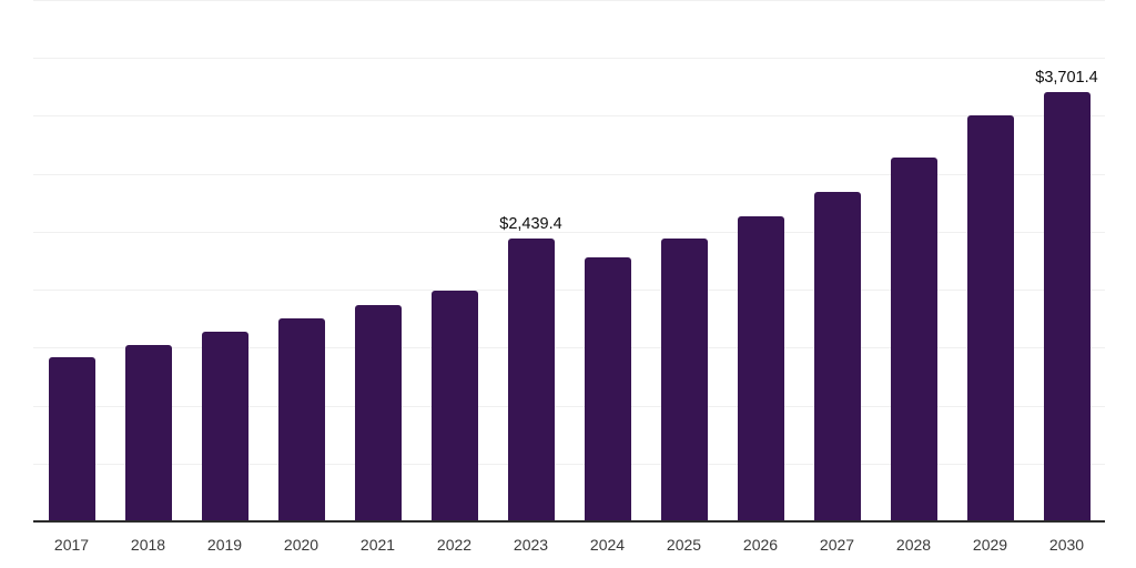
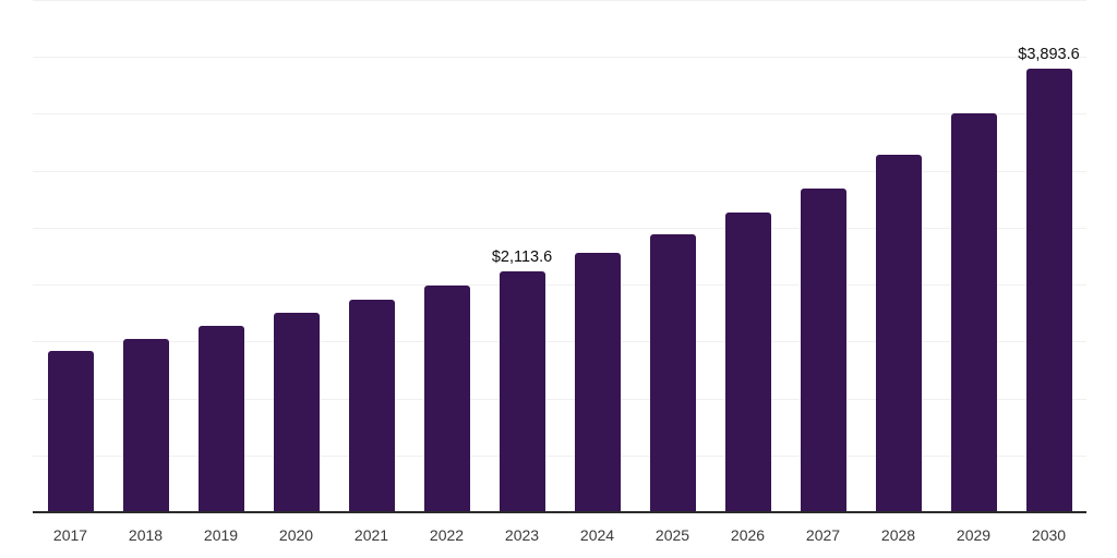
2023: $2,439.4 -> $2,113.6
2030: $3,701.4 -> $3,893.6
